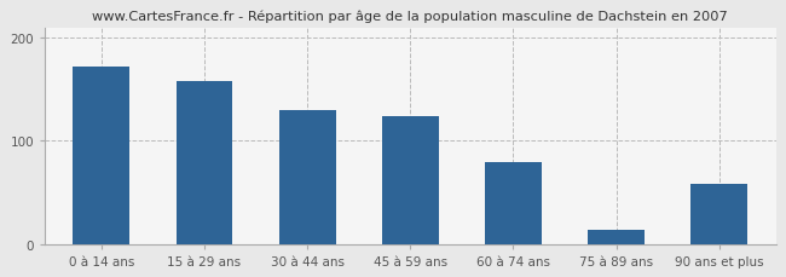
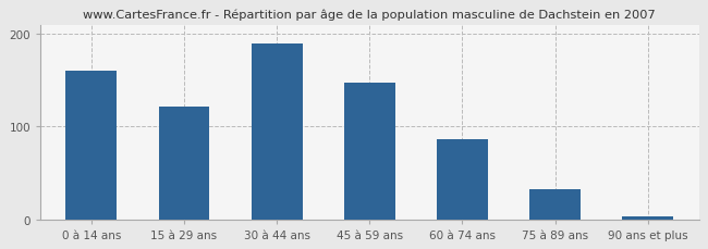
0 à 14 ans: 172 -> 160
15 à 29 ans: 158 -> 122
30 à 44 ans: 130 -> 190
45 à 59 ans: 124 -> 148
60 à 74 ans: 80 -> 87
75 à 89 ans: 14 -> 33
90 ans et plus: 58 -> 3
